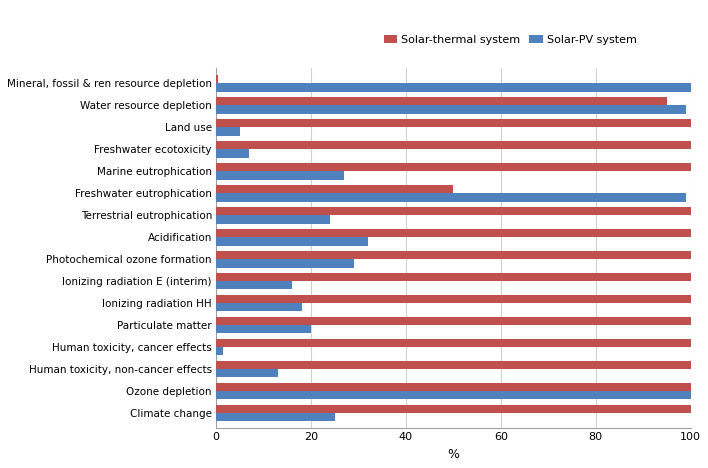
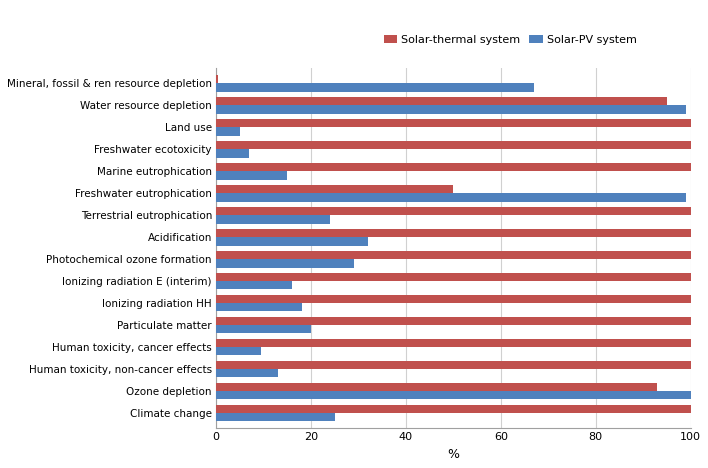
Solar-PV system/Mineral, fossil & ren resource depletion: 100.0 -> 67.0
Solar-PV system/Marine eutrophication: 27.0 -> 15.0
Solar-PV system/Human toxicity, cancer effects: 1.5 -> 9.5
Solar-thermal system/Ozone depletion: 100.0 -> 93.0
